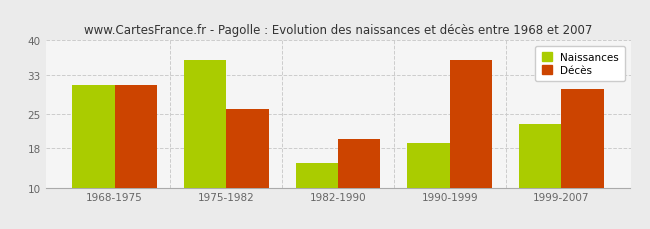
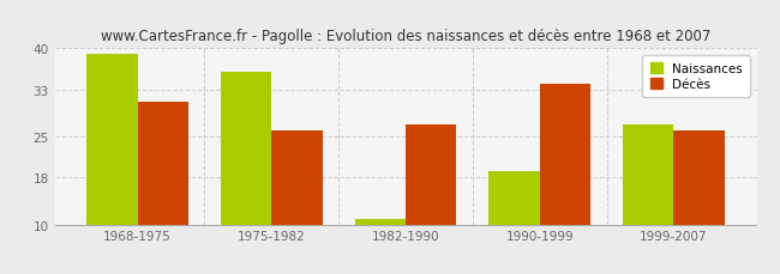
Naissances/1968-1975: 31 -> 39
Naissances/1982-1990: 15 -> 11
Décès/1982-1990: 20 -> 27
Décès/1990-1999: 36 -> 34
Naissances/1999-2007: 23 -> 27
Décès/1999-2007: 30 -> 26
